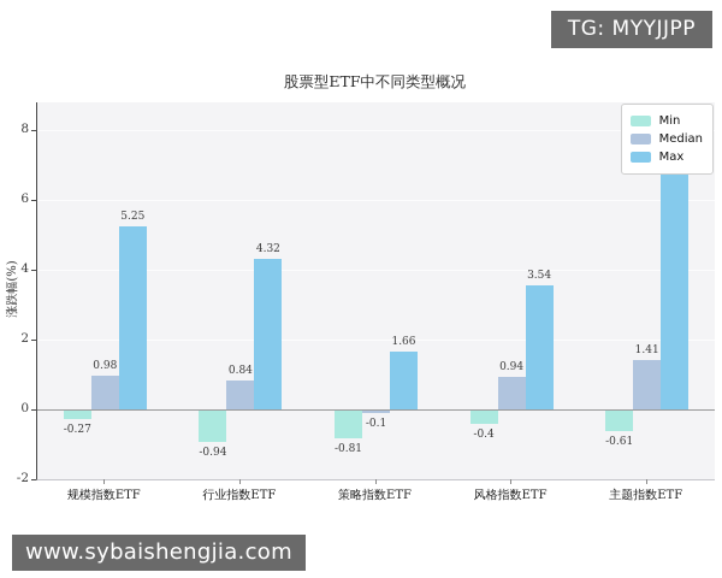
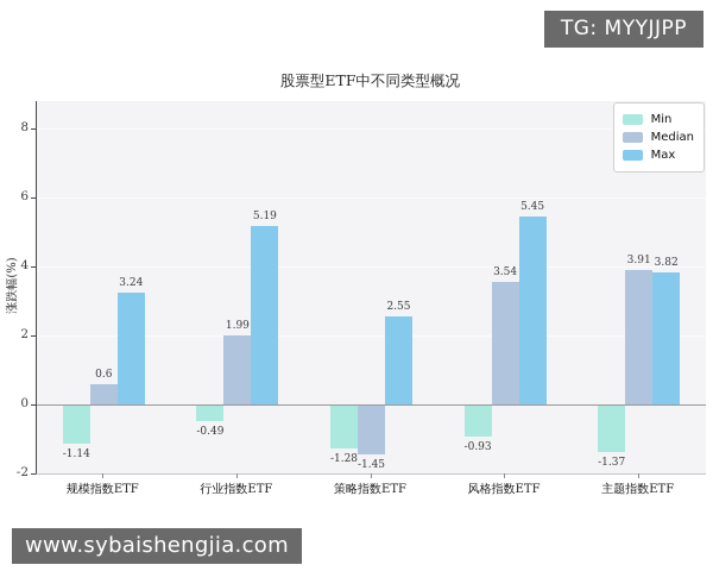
Min/规模指数ETF: -0.27 -> -1.14
Median/规模指数ETF: 0.98 -> 0.6
Max/规模指数ETF: 5.25 -> 3.24
Min/行业指数ETF: -0.94 -> -0.49
Median/行业指数ETF: 0.84 -> 1.99
Max/行业指数ETF: 4.32 -> 5.19
Min/策略指数ETF: -0.81 -> -1.28
Median/策略指数ETF: -0.1 -> -1.45
Max/策略指数ETF: 1.66 -> 2.55
Min/风格指数ETF: -0.4 -> -0.93
Median/风格指数ETF: 0.94 -> 3.54
Max/风格指数ETF: 3.54 -> 5.45
Min/主题指数ETF: -0.61 -> -1.37
Median/主题指数ETF: 1.41 -> 3.91
Max/主题指数ETF: 7.08 -> 3.82
